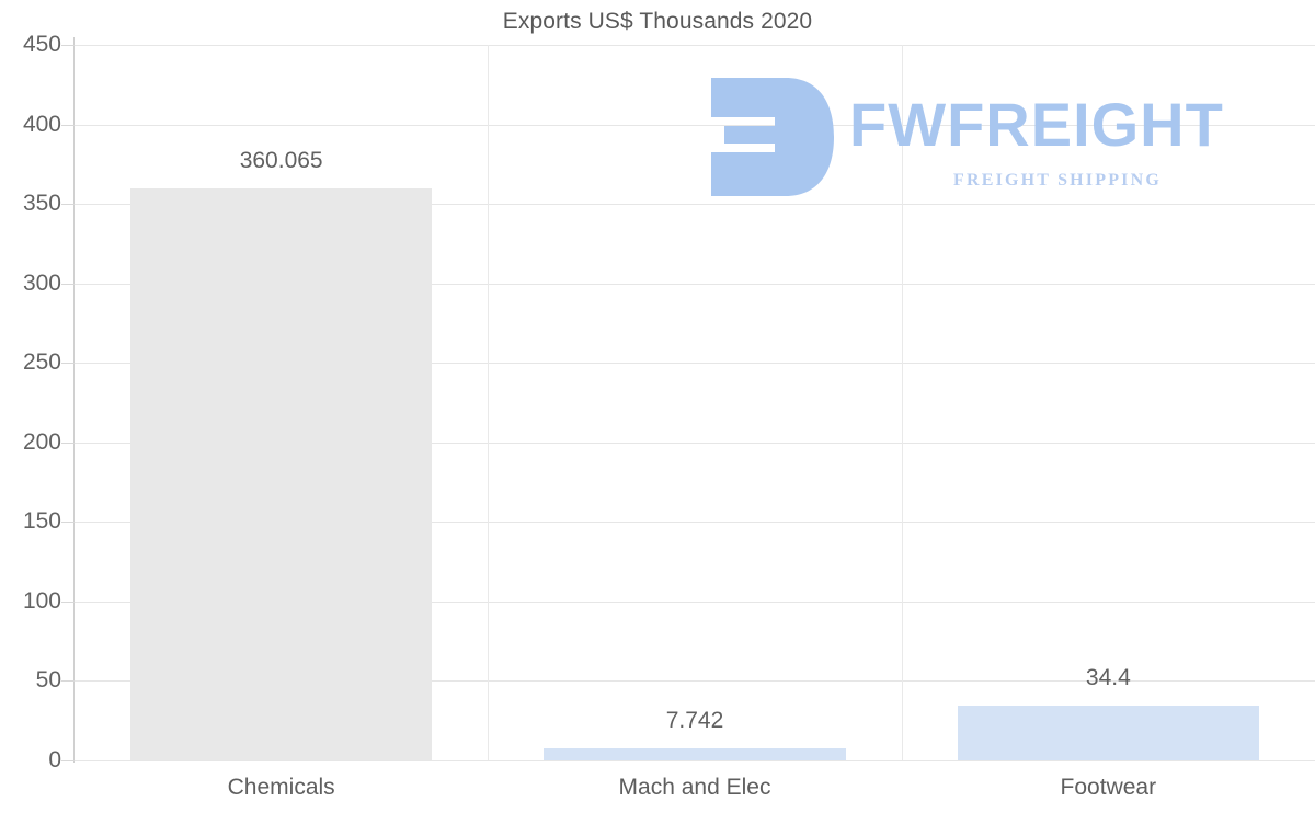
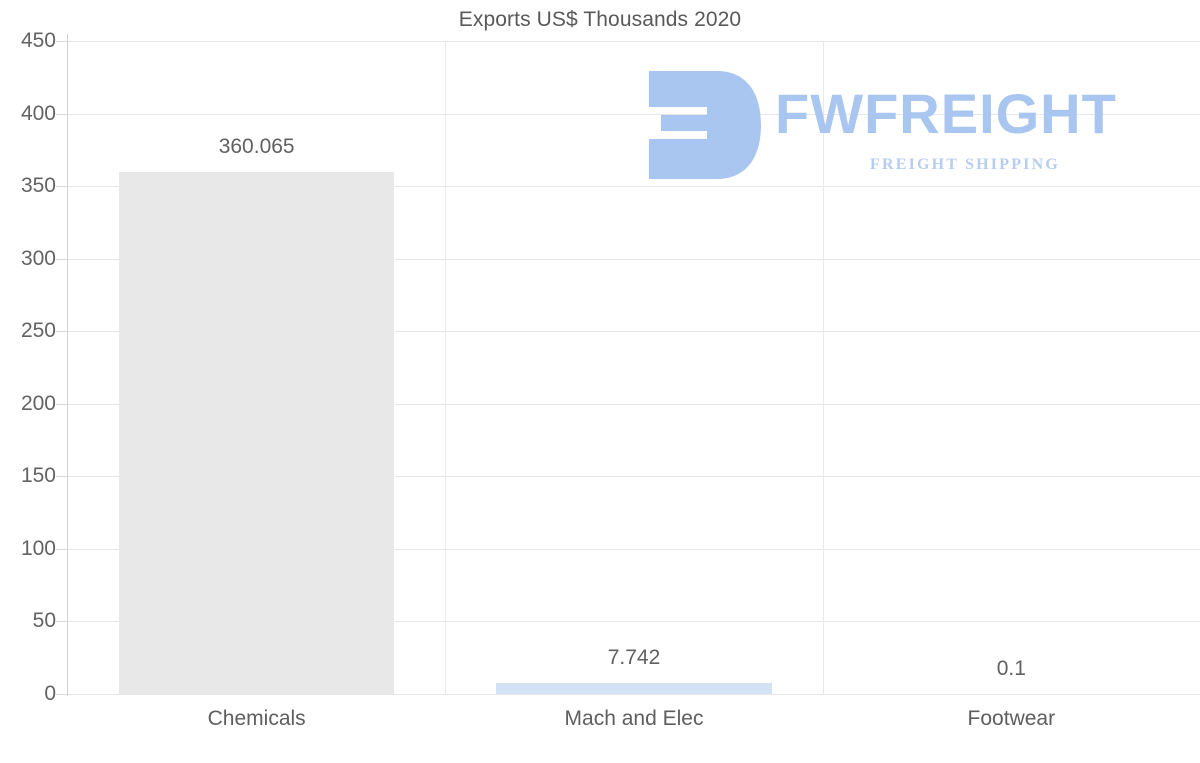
Footwear: 34.4 -> 0.1
